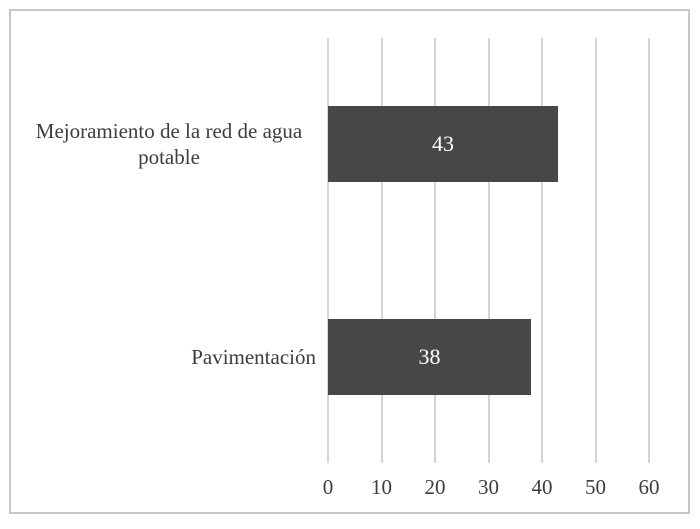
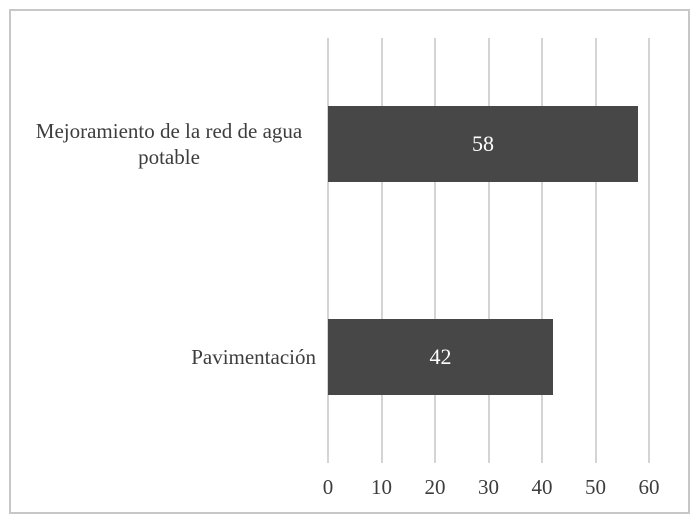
Mejoramiento de la red de agua potable: 43 -> 58
Pavimentación: 38 -> 42
